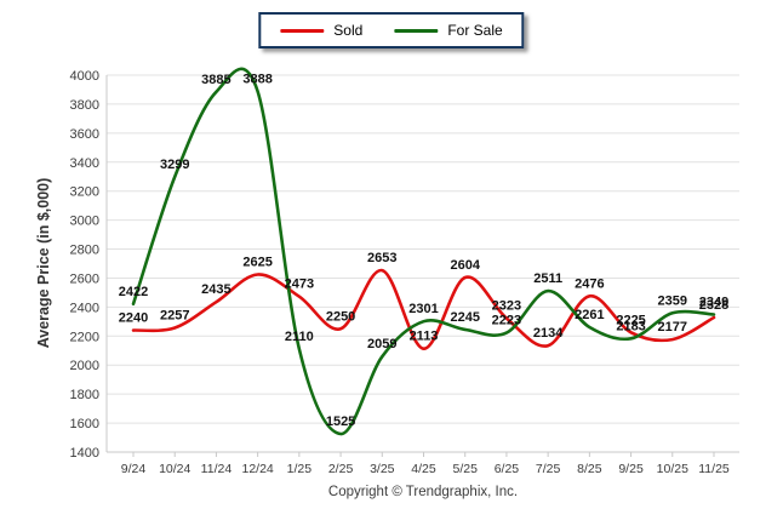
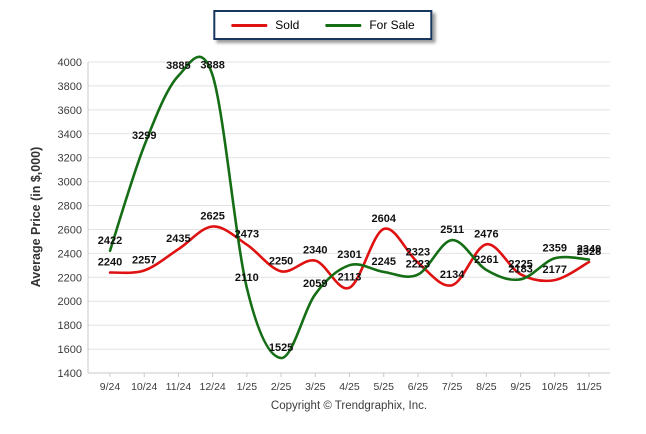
Sold/3/25: 2653 -> 2340
